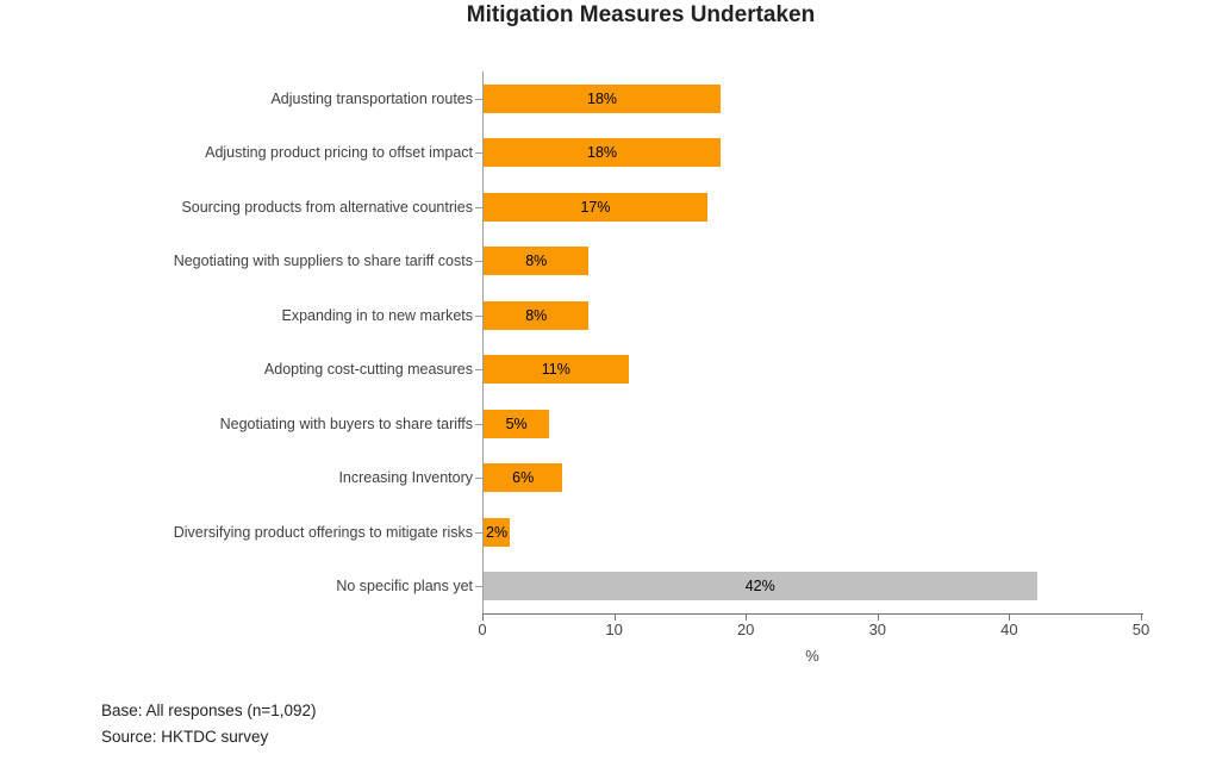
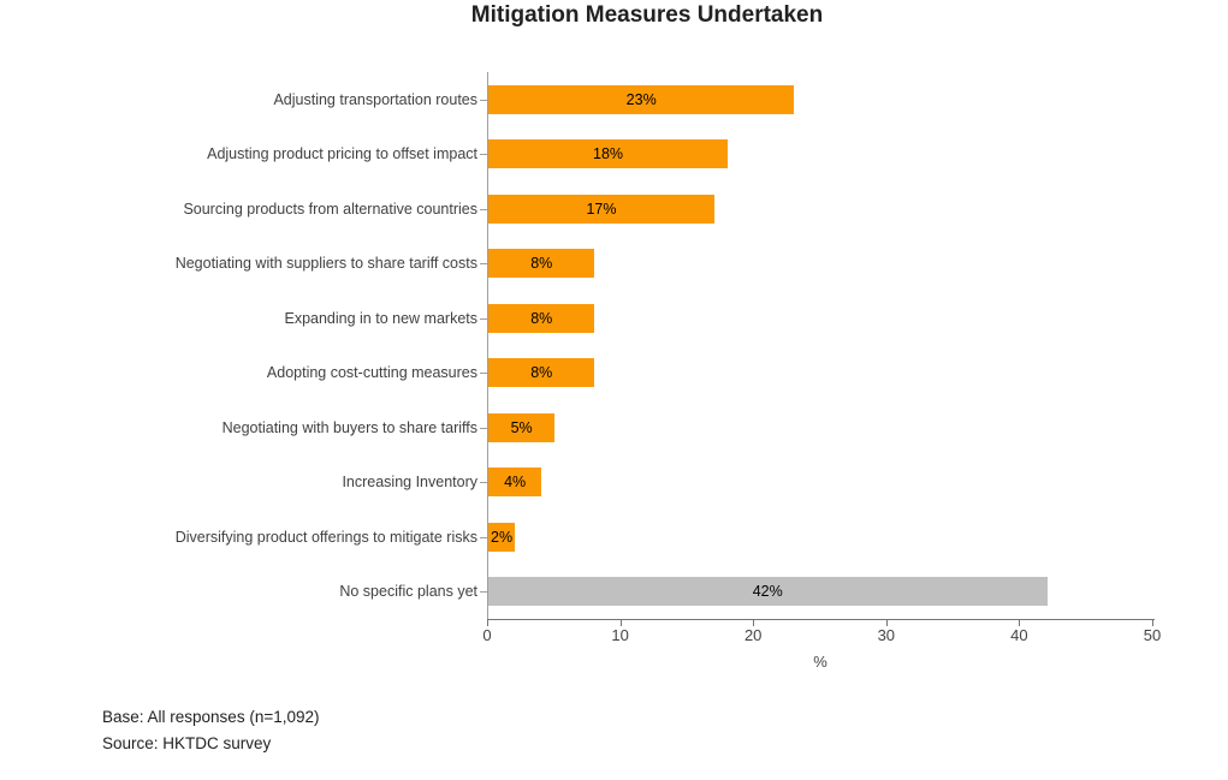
Adjusting transportation routes: 18% -> 23%
Adopting cost-cutting measures: 11% -> 8%
Increasing Inventory: 6% -> 4%
